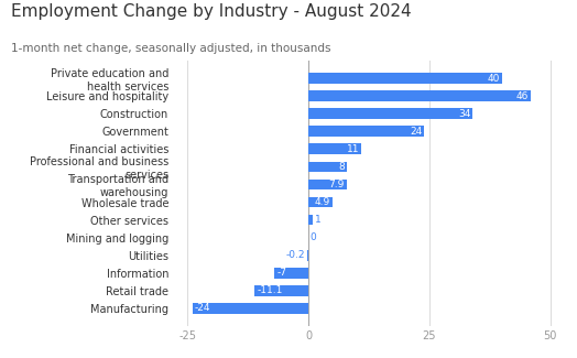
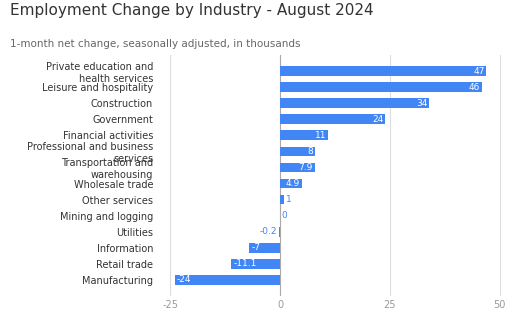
Private education and health services: 40 -> 47
